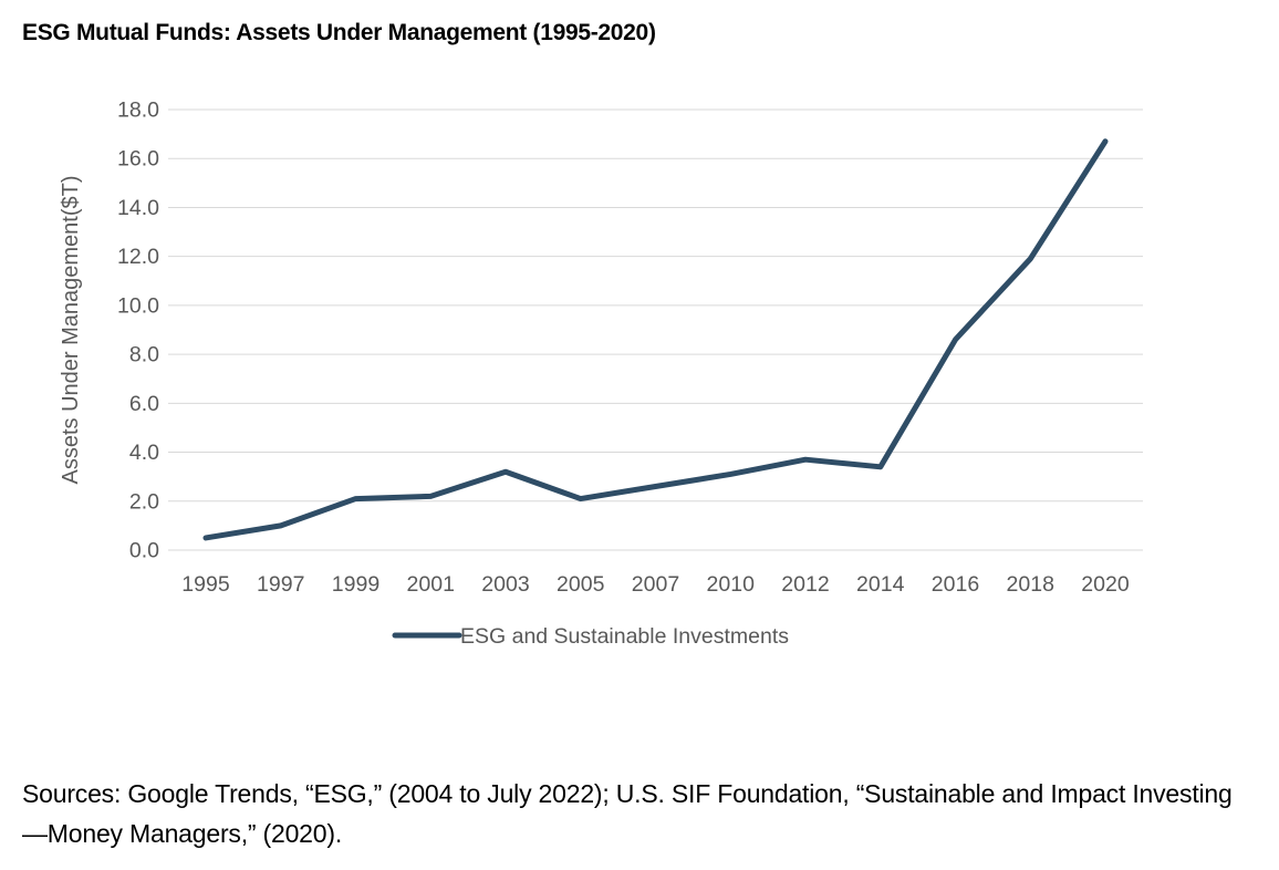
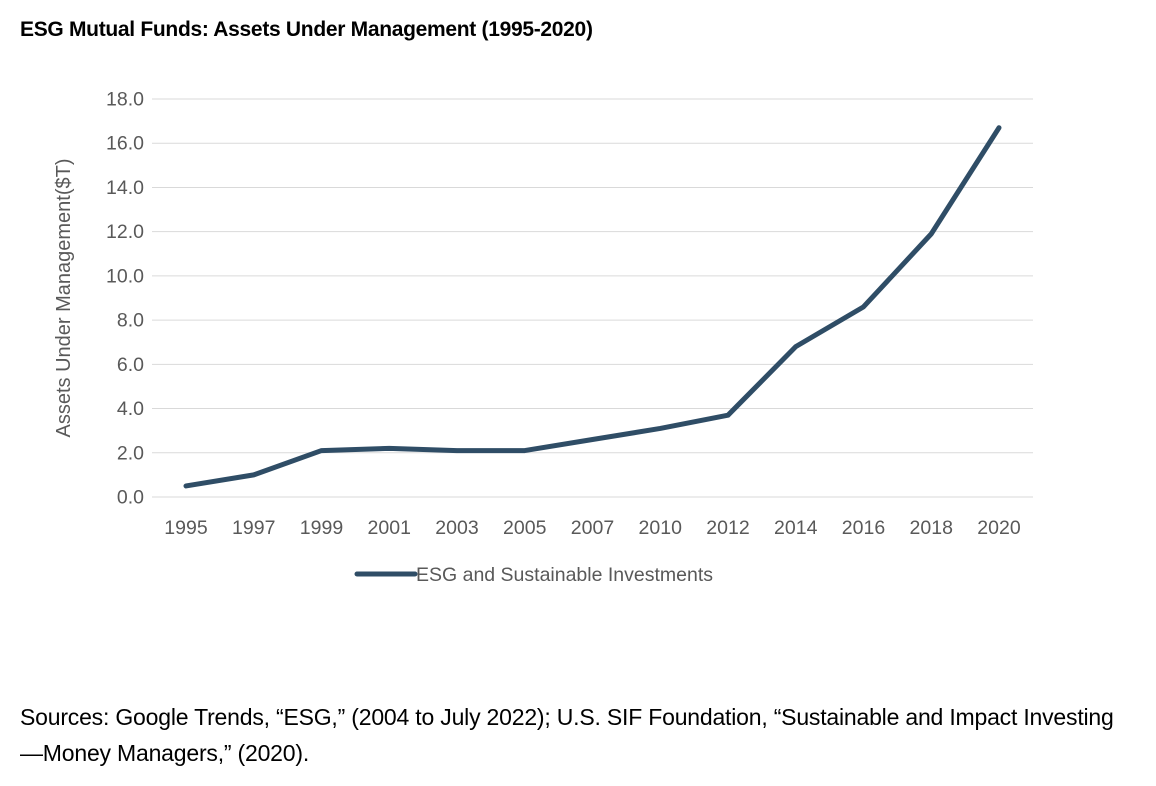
2003: 3.2 -> 2.1
2014: 3.4 -> 6.8
